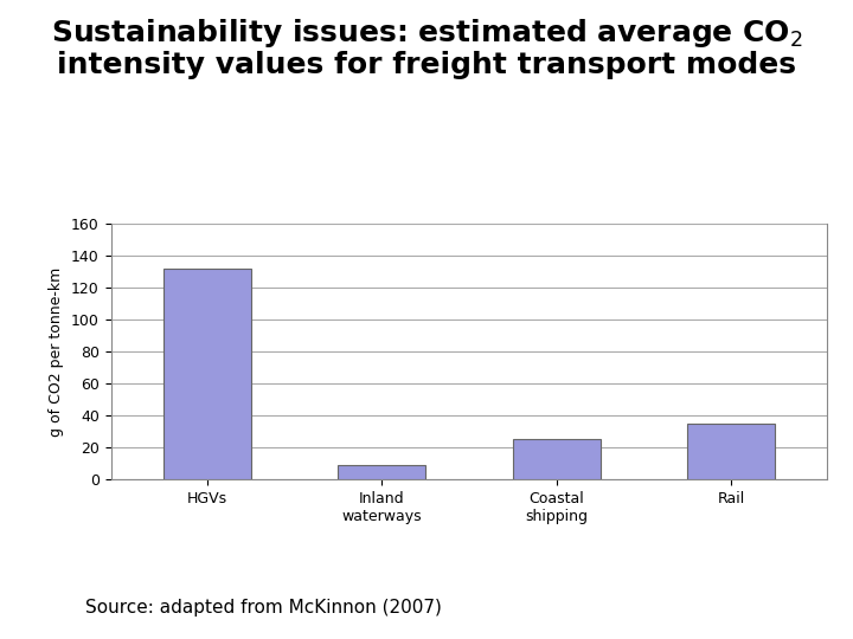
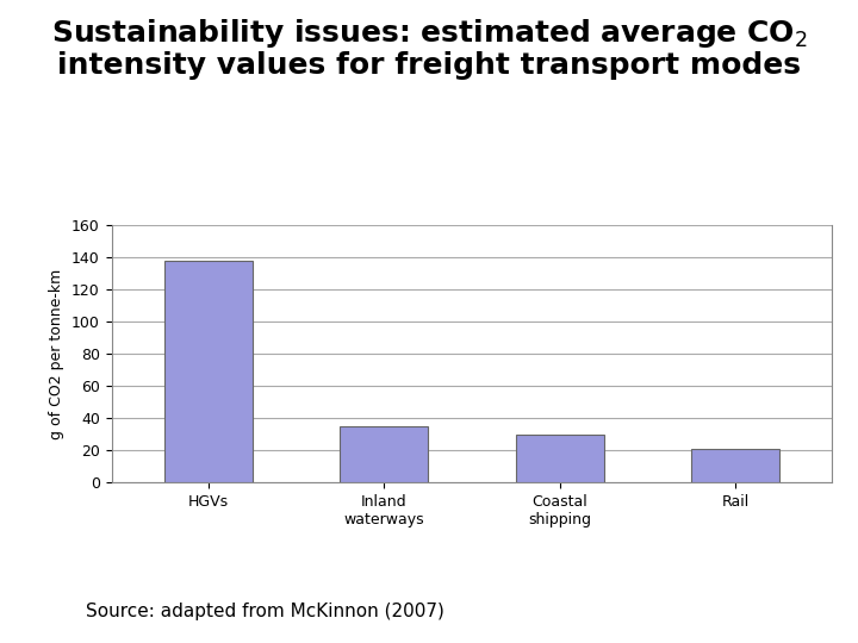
HGVs: 132 -> 138
Inland waterways: 9 -> 35
Coastal shipping: 25 -> 30
Rail: 35 -> 21
